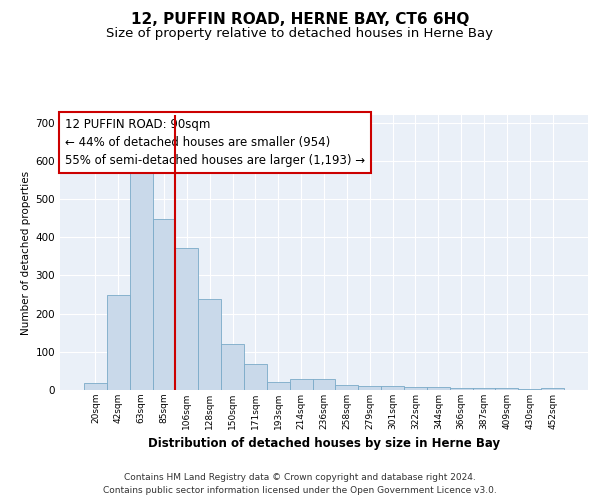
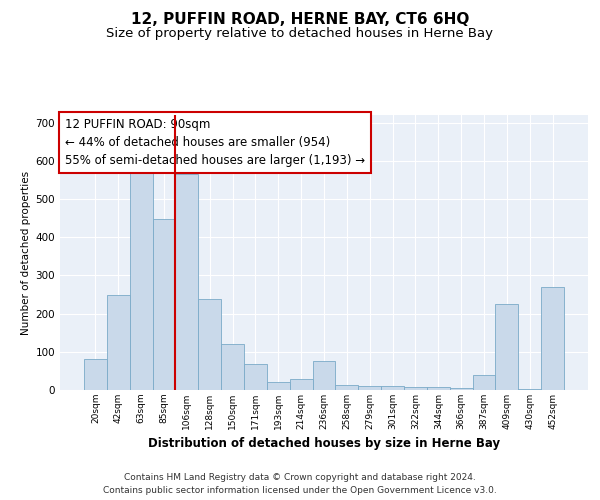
20sqm: 18 -> 80
106sqm: 372 -> 565
236sqm: 30 -> 75
387sqm: 4 -> 40
409sqm: 4 -> 225
452sqm: 5 -> 270
